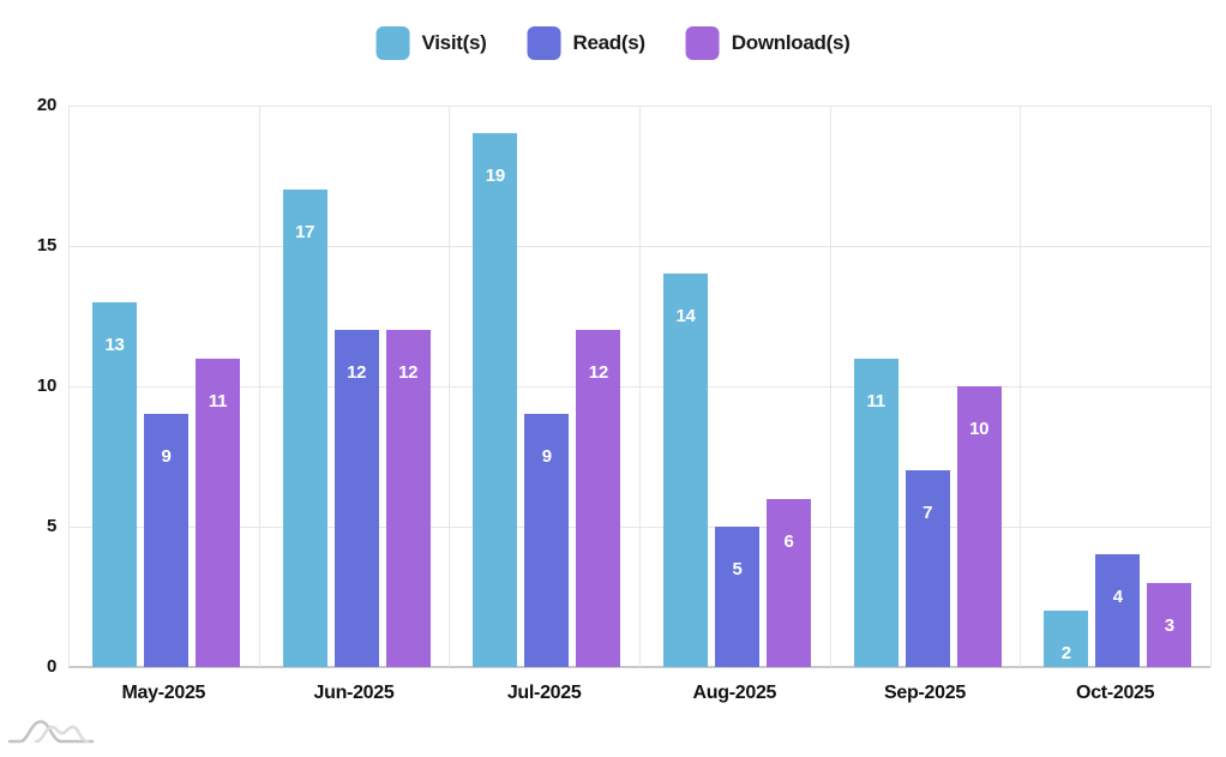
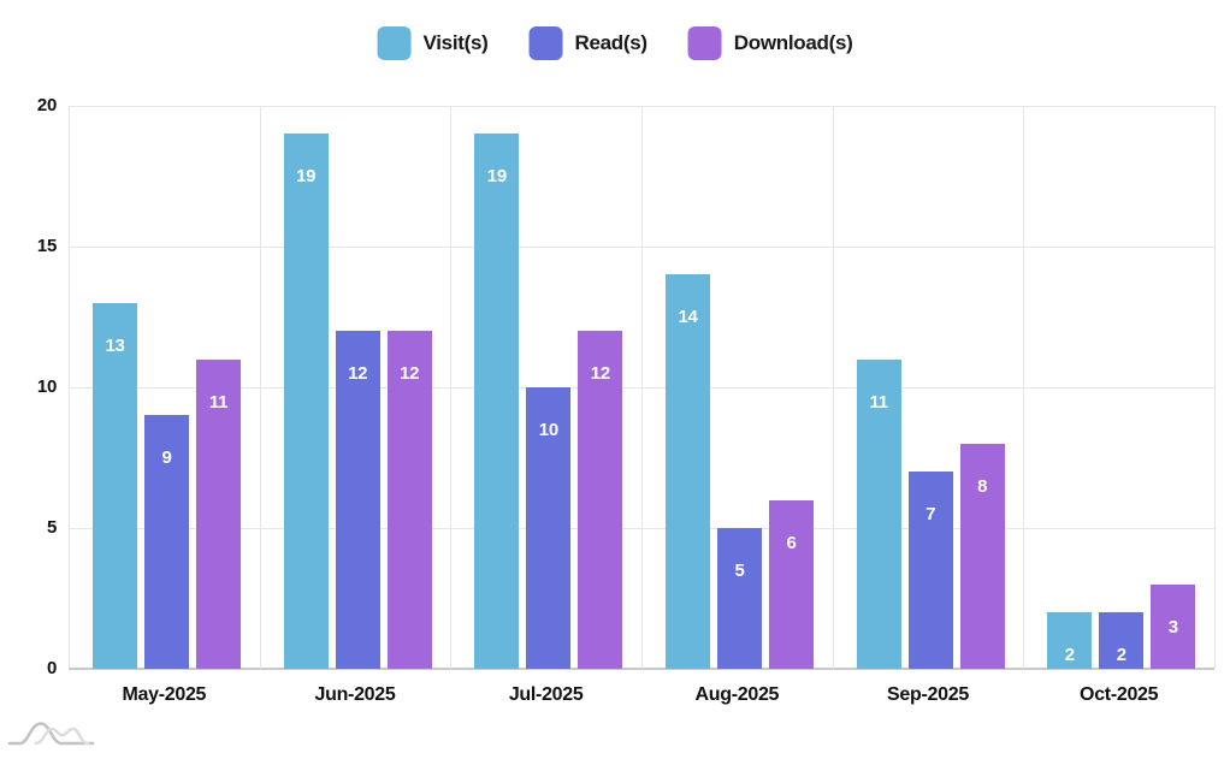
Visit(s)/Jun-2025: 17 -> 19
Read(s)/Jul-2025: 9 -> 10
Download(s)/Sep-2025: 10 -> 8
Read(s)/Oct-2025: 4 -> 2
